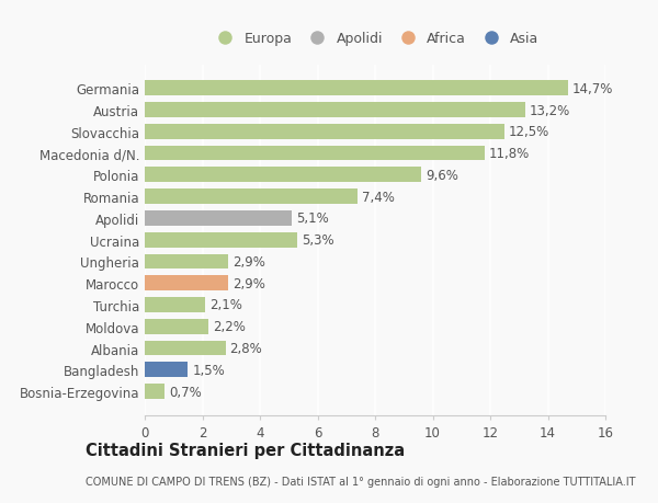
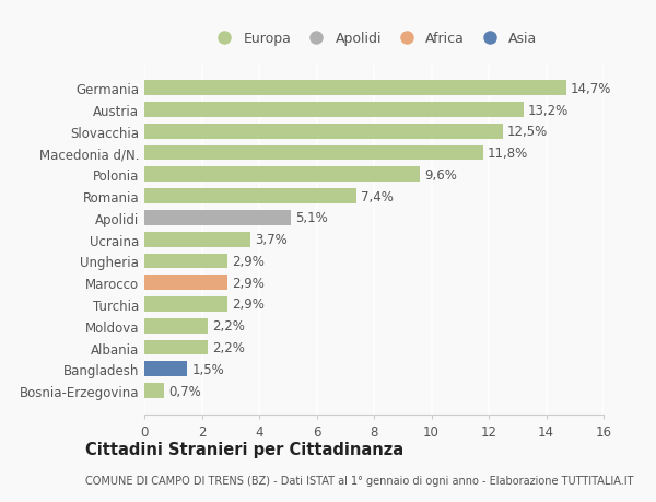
Ucraina: 5,3% -> 3,7%
Turchia: 2,1% -> 2,9%
Albania: 2,8% -> 2,2%
